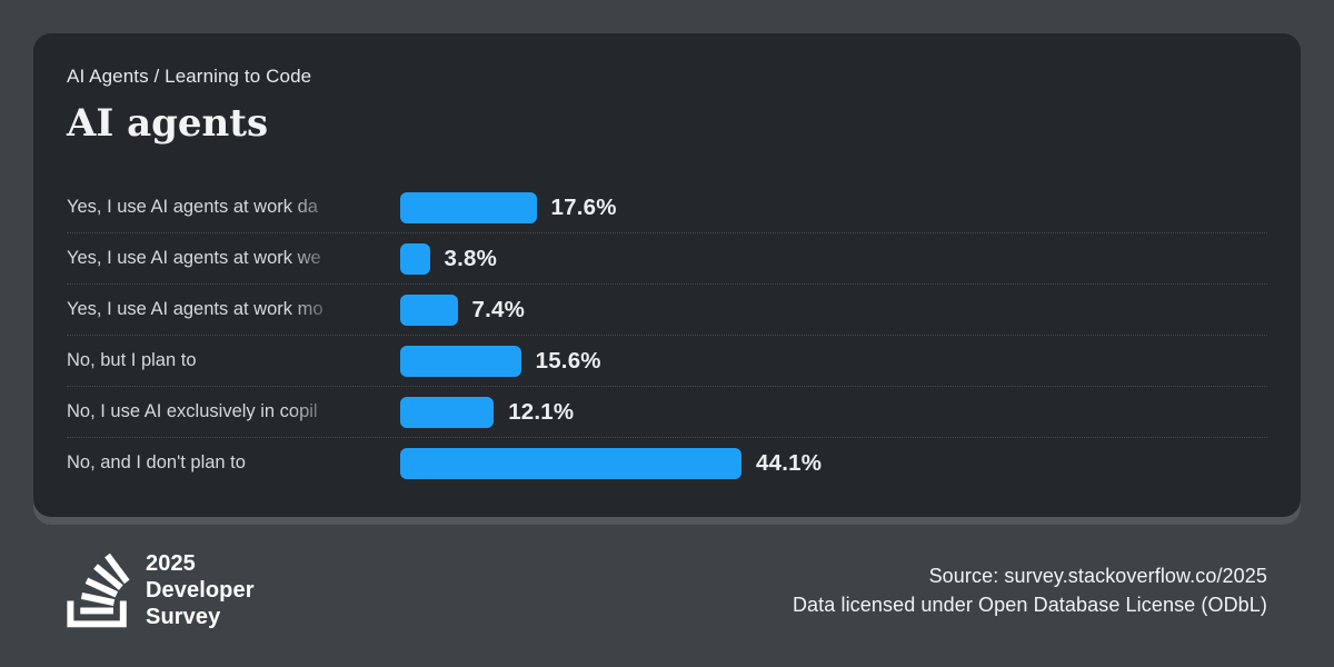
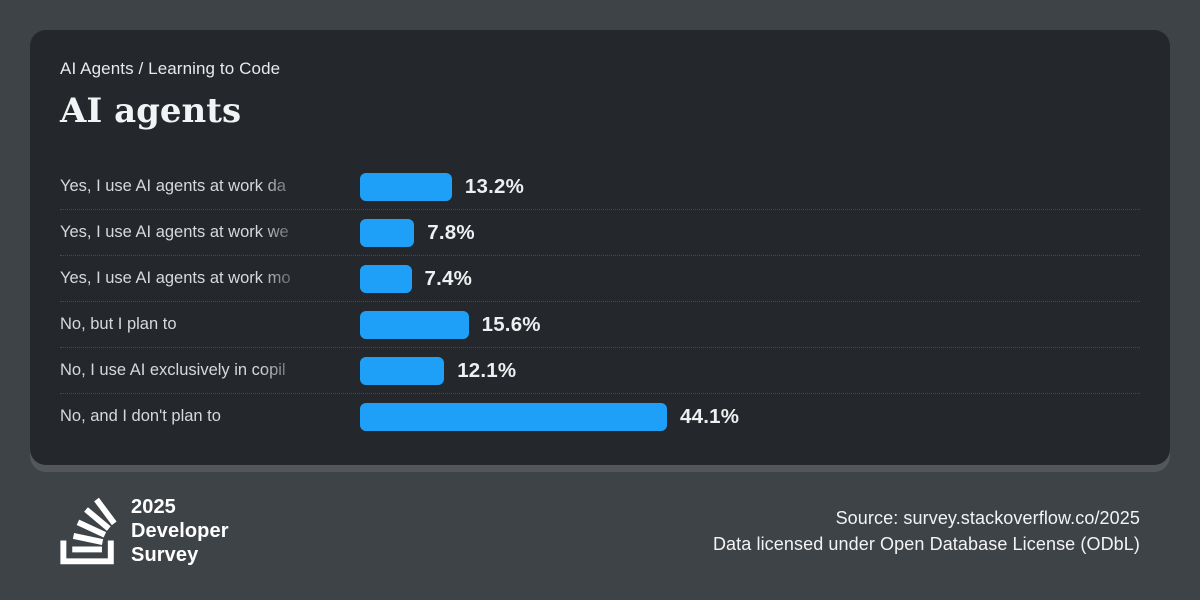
Yes, I use AI agents at work da: 17.6% -> 13.2%
Yes, I use AI agents at work we: 3.8% -> 7.8%
